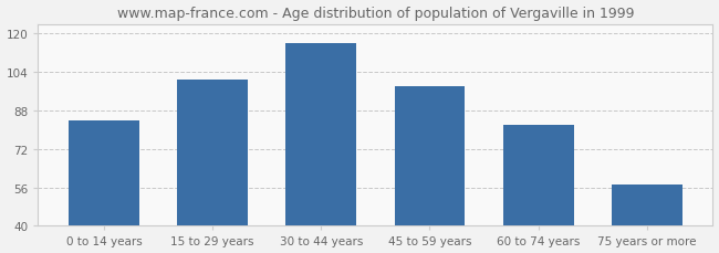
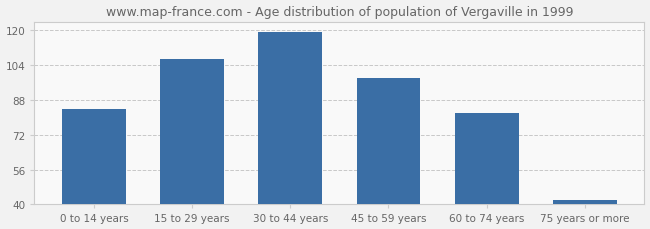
15 to 29 years: 101 -> 107
30 to 44 years: 116 -> 119
75 years or more: 57 -> 42
